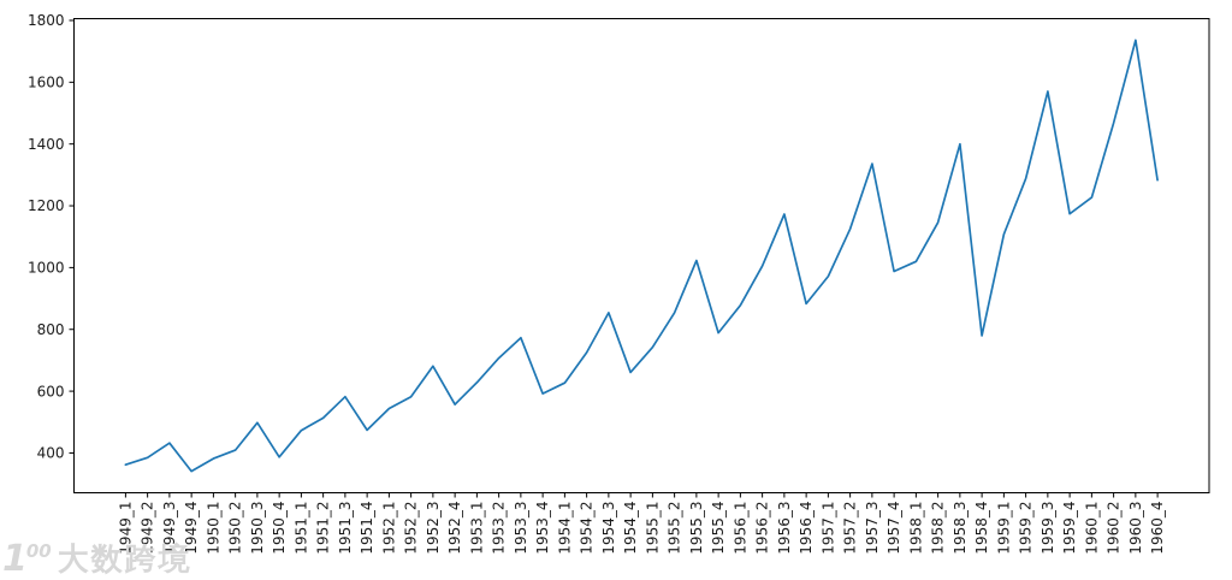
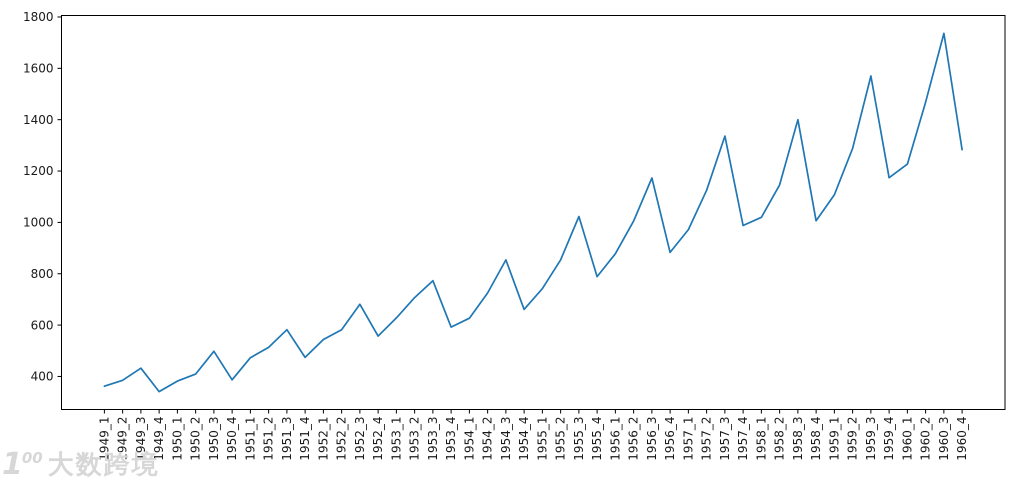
1958_4: 780 -> 1010
